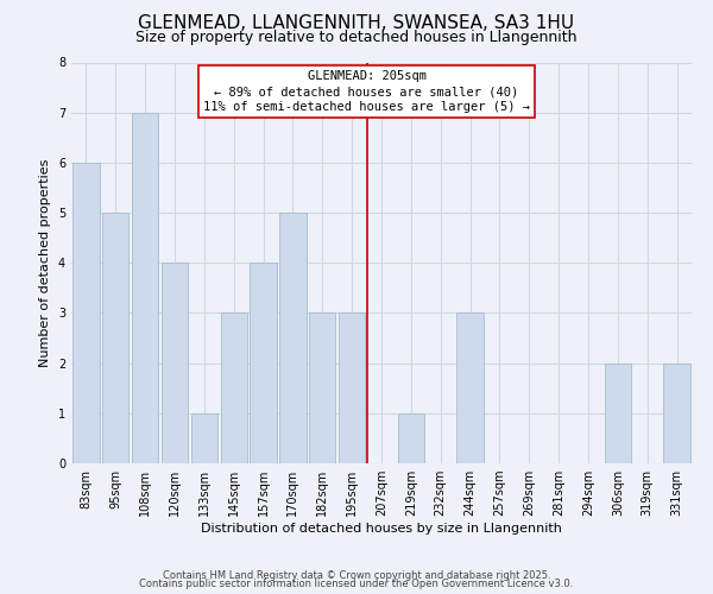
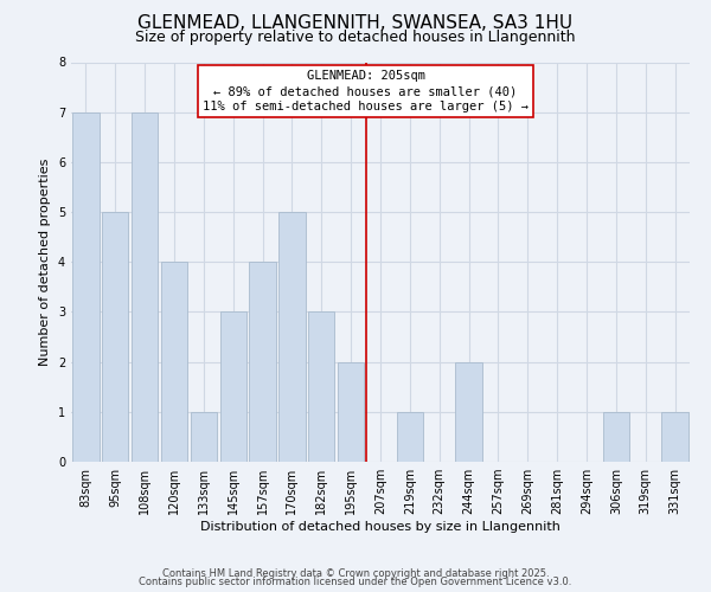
83sqm: 6 -> 7
195sqm: 3 -> 2
244sqm: 3 -> 2
306sqm: 2 -> 1
331sqm: 2 -> 1
